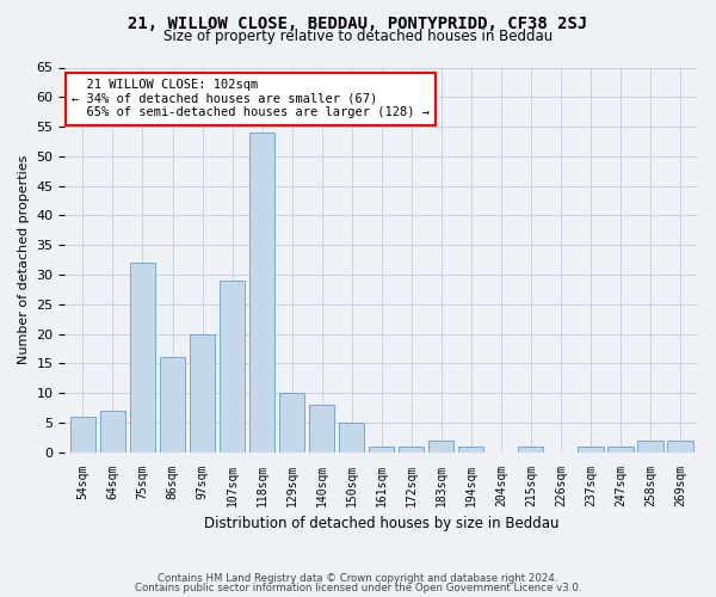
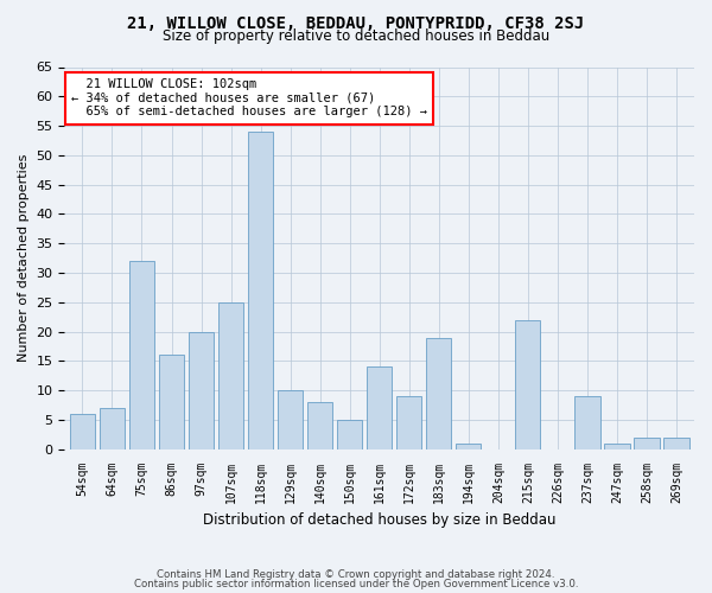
107sqm: 29 -> 25
161sqm: 1 -> 14
172sqm: 1 -> 9
183sqm: 2 -> 19
215sqm: 1 -> 22
237sqm: 1 -> 9
